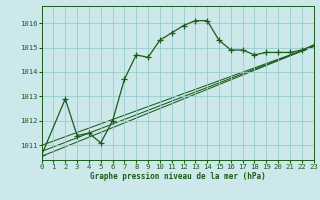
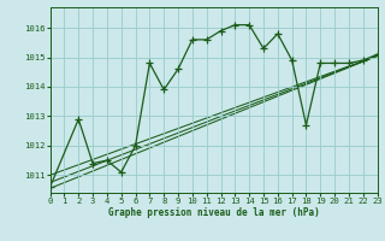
7: 1013.7 -> 1014.8
8: 1014.7 -> 1013.9
10: 1015.3 -> 1015.6
16: 1014.9 -> 1015.8
18: 1014.7 -> 1012.7
